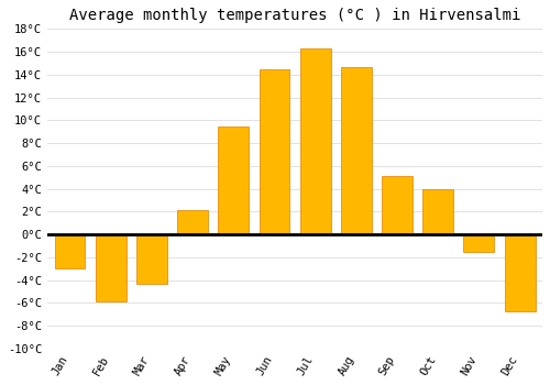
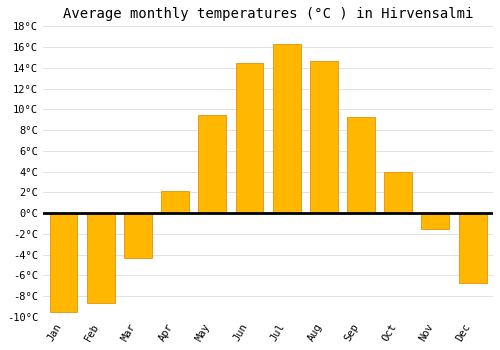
Jan: -3.0°C -> -9.5°C
Feb: -5.9°C -> -8.7°C
Sep: 5.1°C -> 9.3°C
